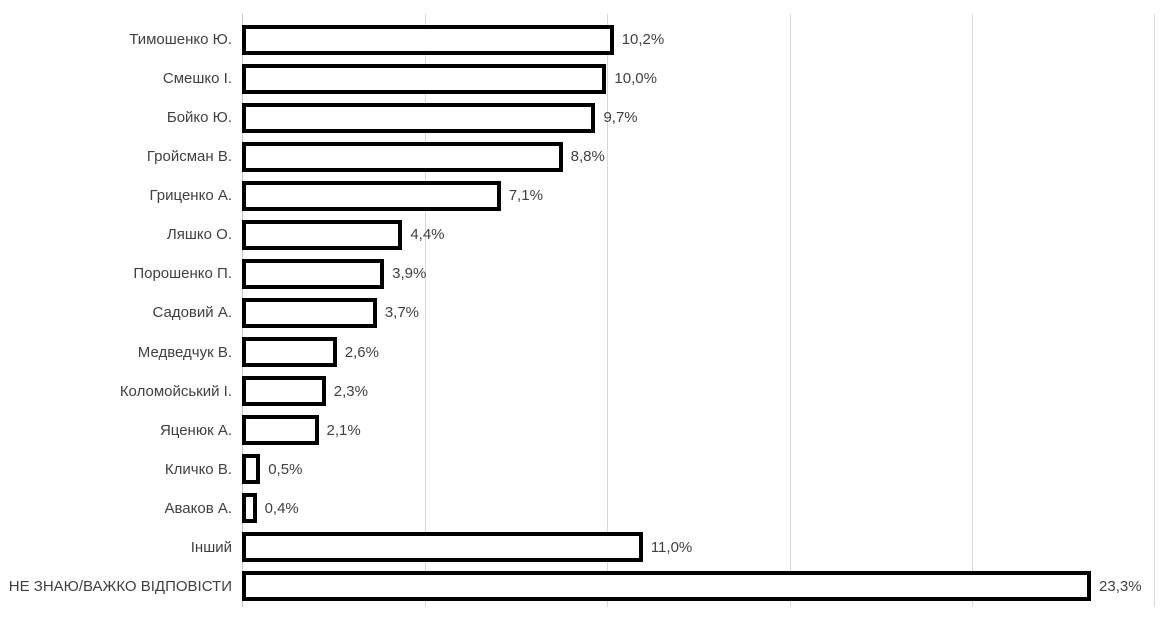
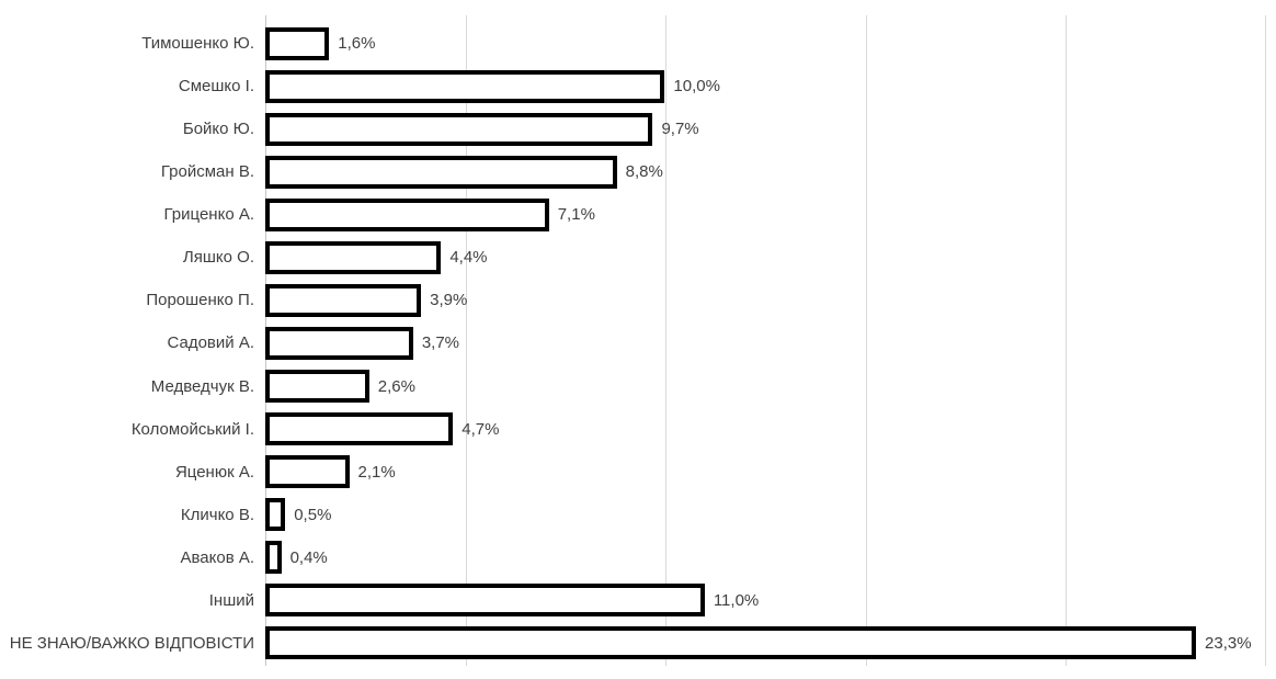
Тимошенко Ю.: 10,2% -> 1,6%
Коломойський І.: 2,3% -> 4,7%
